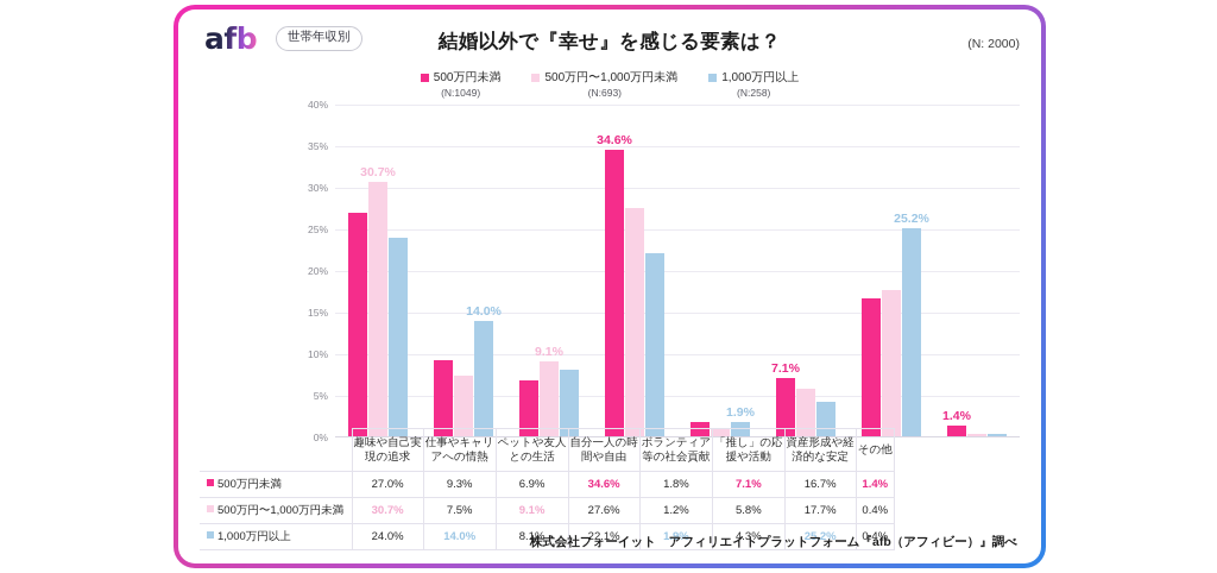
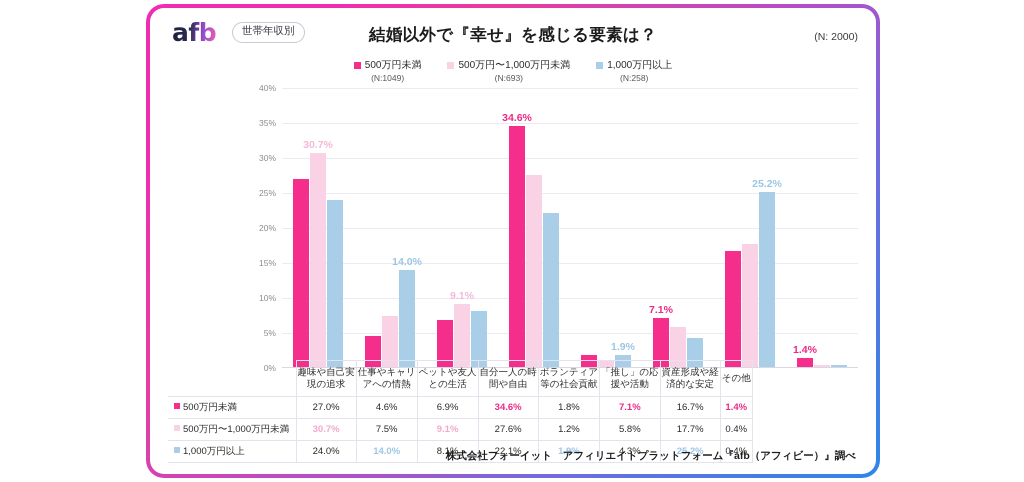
500万円未満/仕事やキャリアへの情熱: 9.3% -> 4.6%
